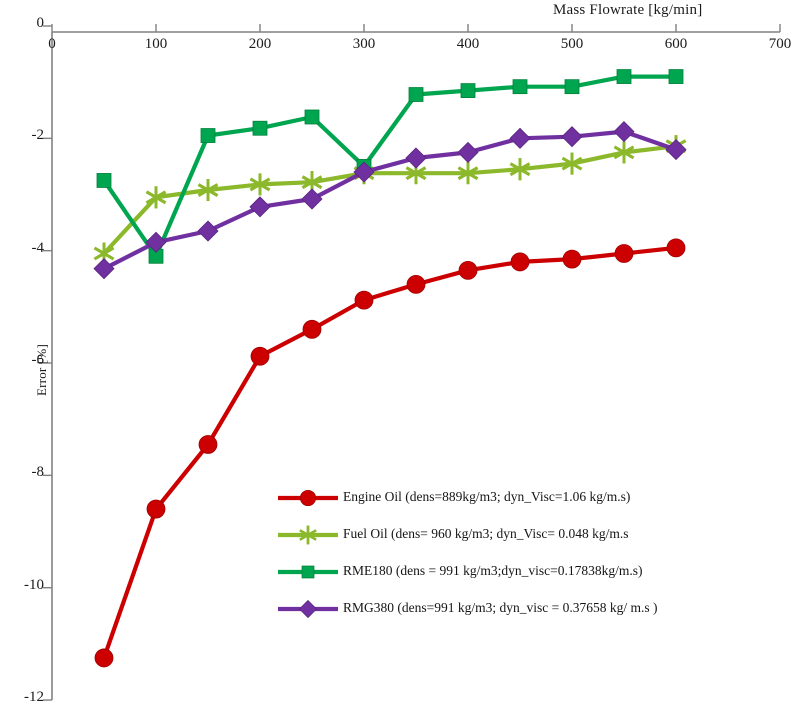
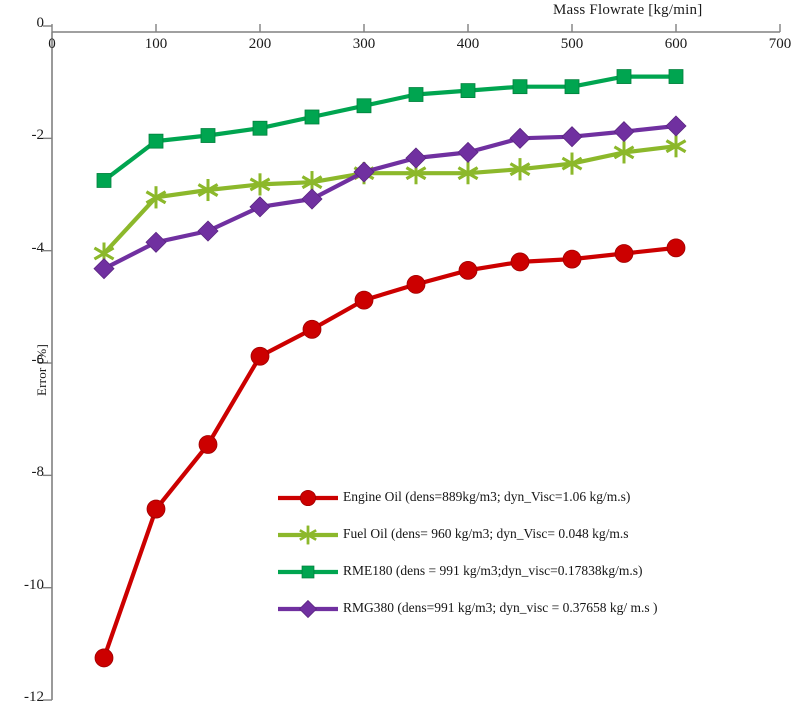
RME180 (dens = 991 kg/m3;dyn_visc=0.17838kg/m.s)/100: -4.1 -> -2.0
RME180 (dens = 991 kg/m3;dyn_visc=0.17838kg/m.s)/300: -2.5 -> -1.4
RMG380 (dens=991 kg/m3; dyn_visc = 0.37658 kg/ m.s )/600: -2.2 -> -1.8
